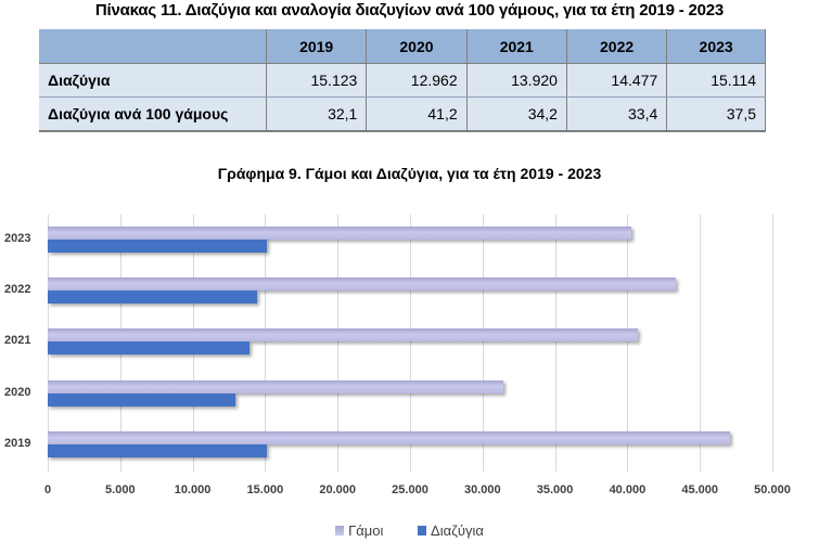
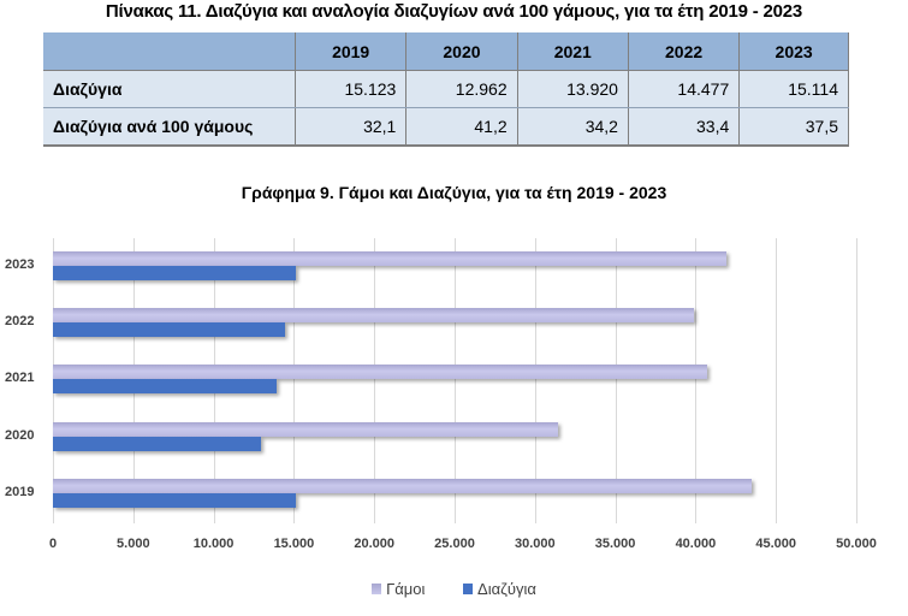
Γάμοι/2019: 47100 -> 43500
Γάμοι/2022: 43300 -> 39900
Γάμοι/2023: 40300 -> 41900
